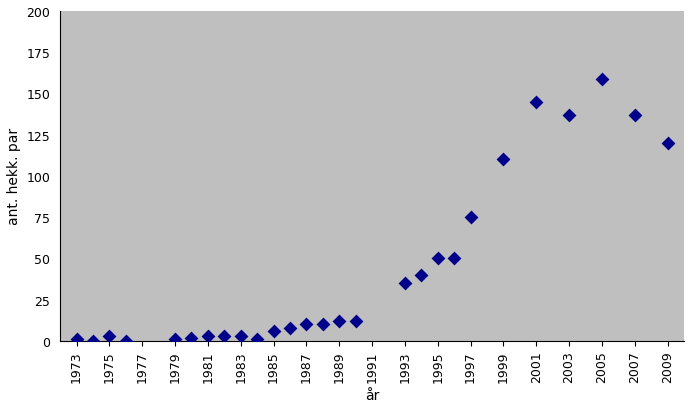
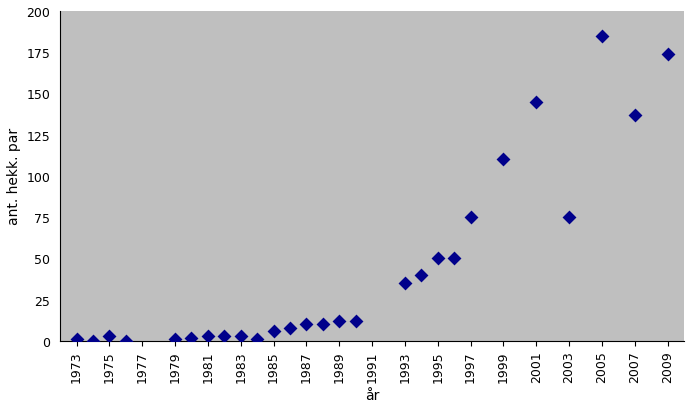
2003: 137 -> 75
2005: 159 -> 185
2009: 120 -> 174
